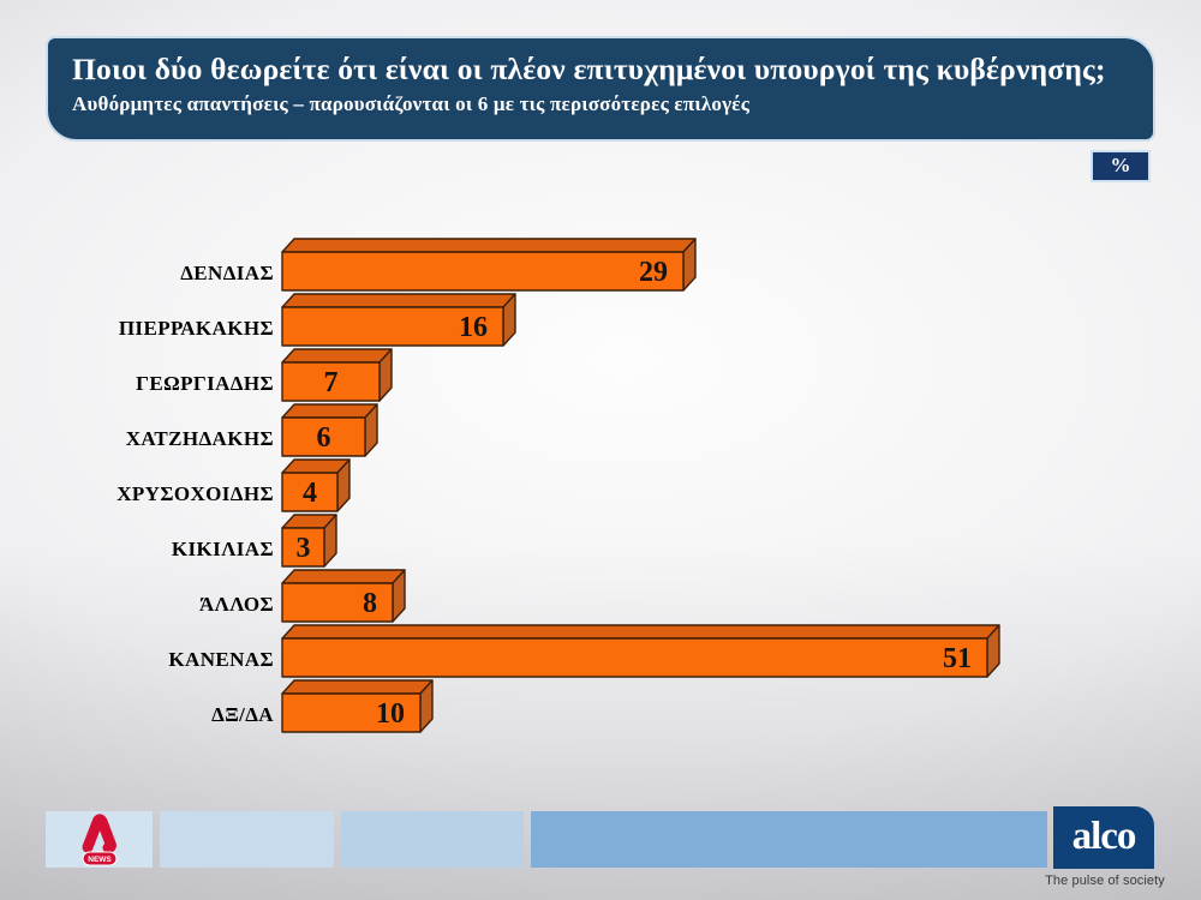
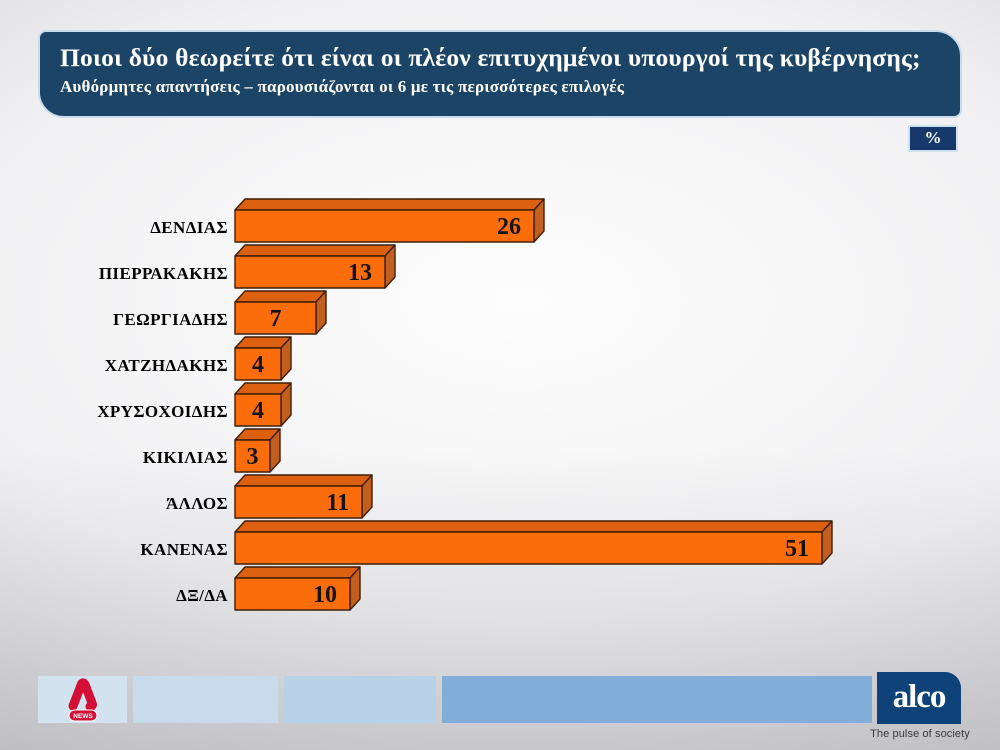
ΔΕΝΔΙΑΣ: 29 -> 26
ΠΙΕΡΡΑΚΑΚΗΣ: 16 -> 13
ΧΑΤΖΗΔΑΚΗΣ: 6 -> 4
ΆΛΛΟΣ: 8 -> 11
